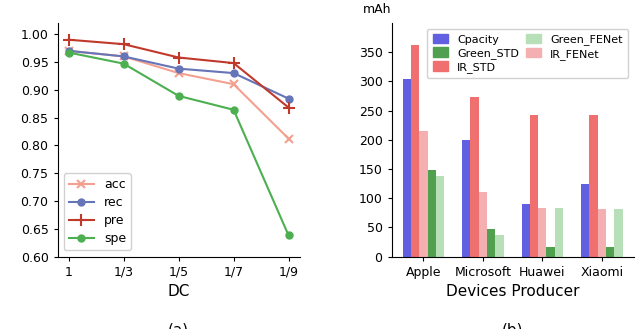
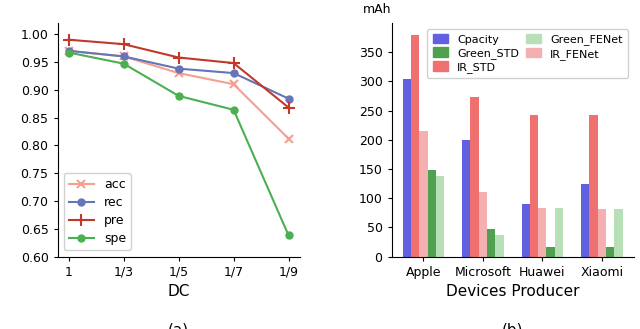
IR_STD/Apple: 362 -> 380
